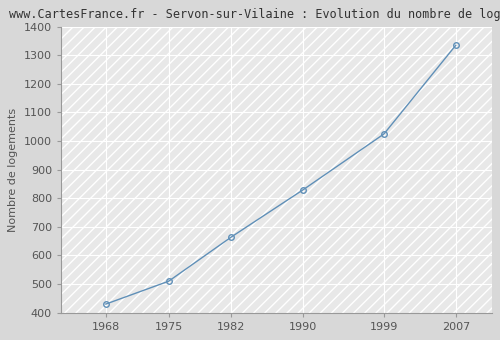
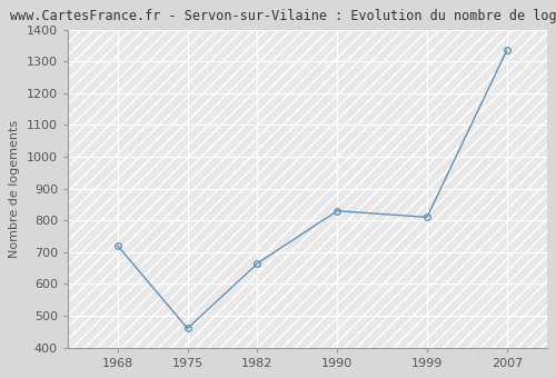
1968: 430 -> 720
1975: 510 -> 460
1999: 1025 -> 810
